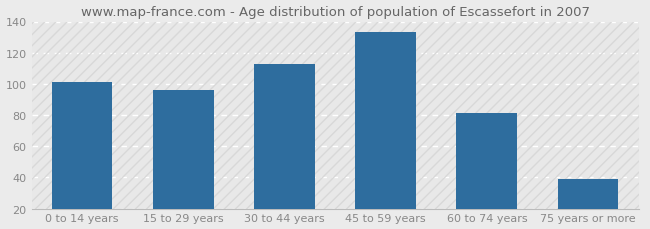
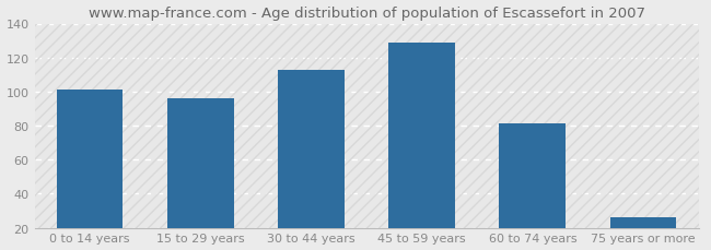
45 to 59 years: 133 -> 129
75 years or more: 39 -> 26
